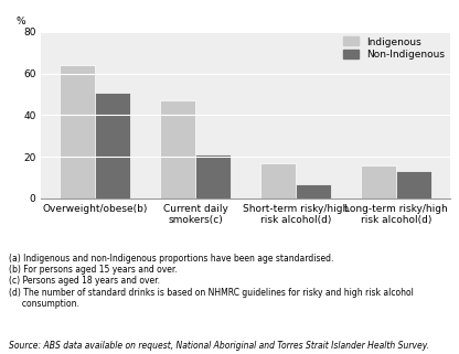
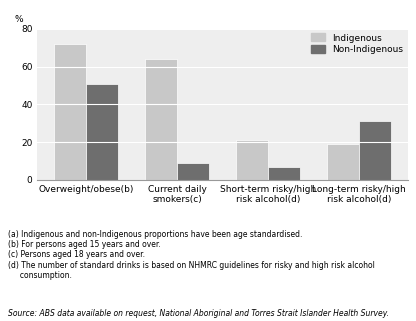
Indigenous/Overweight/obese(b): 64 -> 72
Indigenous/Current daily smokers(c): 47 -> 64
Non-Indigenous/Current daily smokers(c): 21 -> 9
Indigenous/Short-term risky/high risk alcohol(d): 17 -> 21
Indigenous/Long-term risky/high risk alcohol(d): 16 -> 19
Non-Indigenous/Long-term risky/high risk alcohol(d): 13 -> 31
